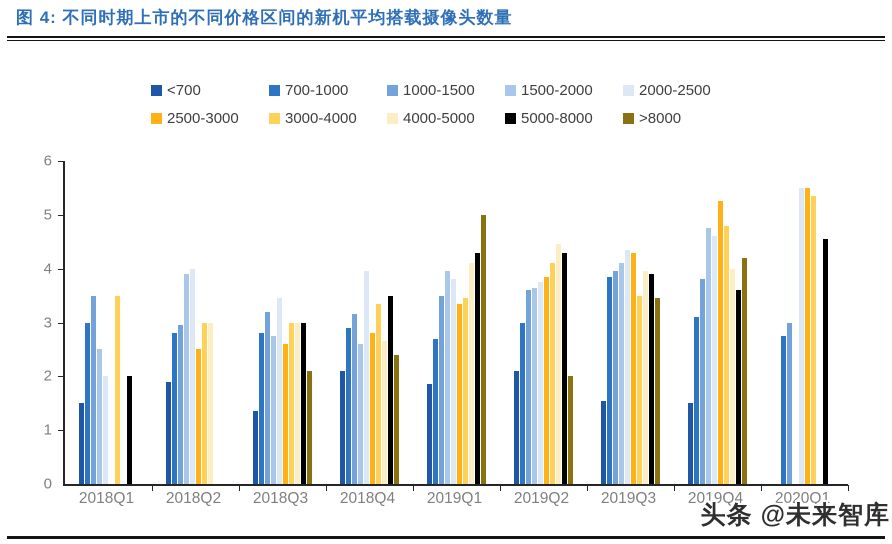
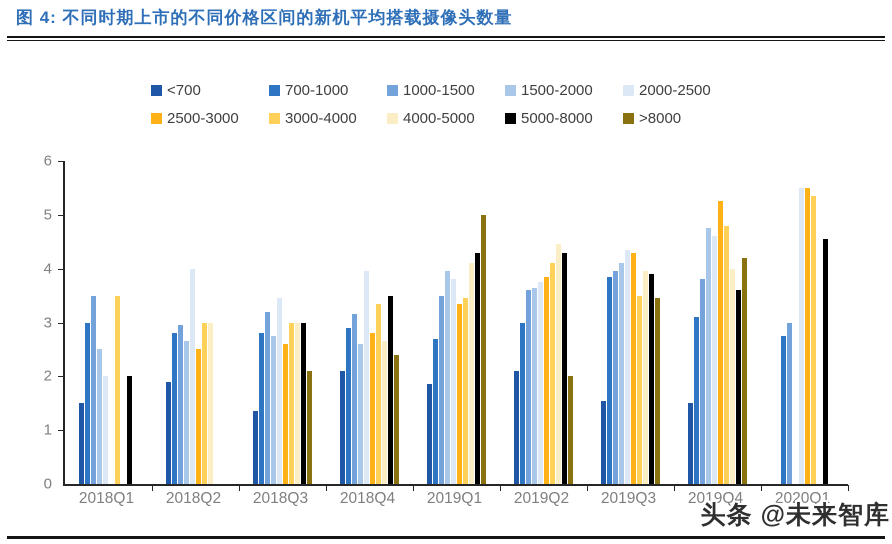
1500-2000/2018Q2: 3.9 -> 2.6
